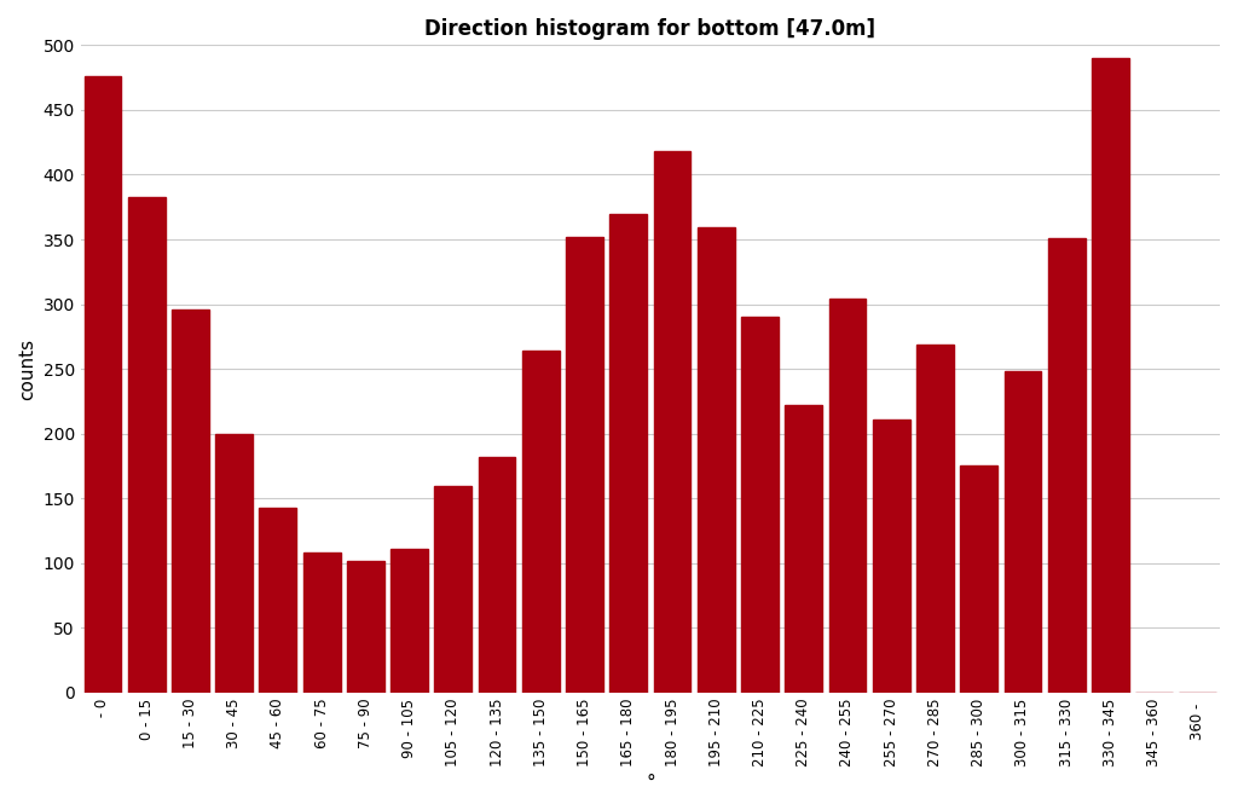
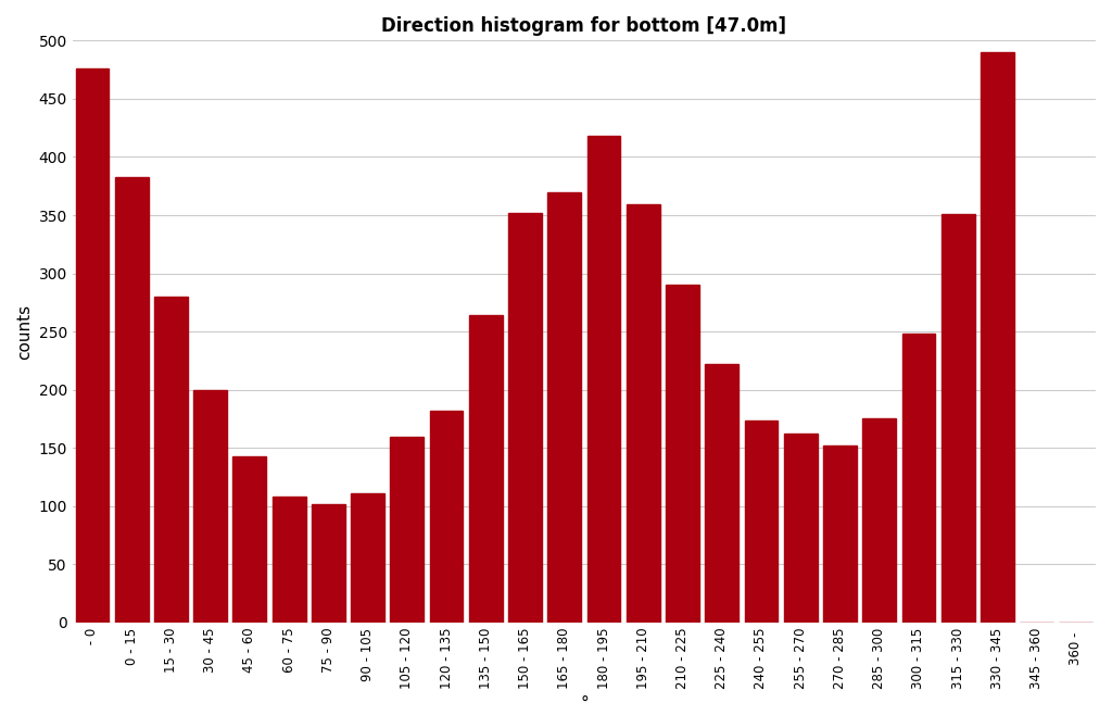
15 - 30: 296 -> 280
240 - 255: 304 -> 174
255 - 270: 211 -> 162
270 - 285: 269 -> 152
